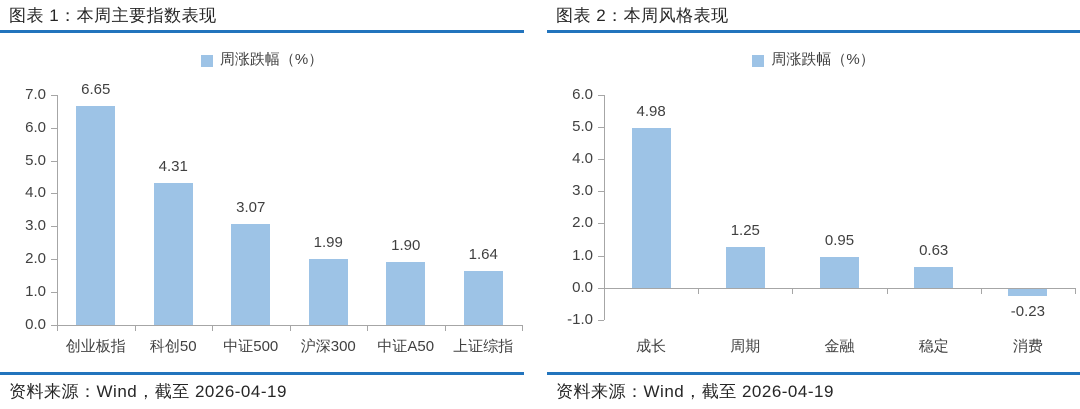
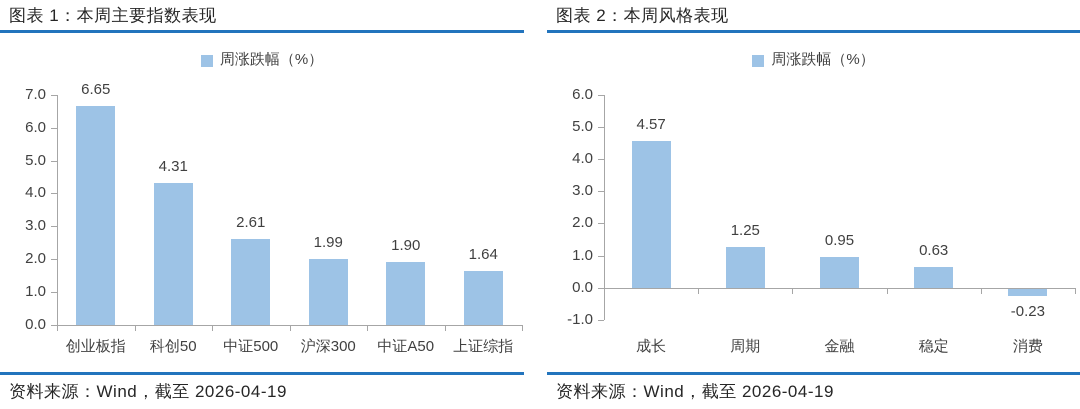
图表 1：本周主要指数表现/中证500: 3.07 -> 2.61
图表 2：本周风格表现/成长: 4.98 -> 4.57
